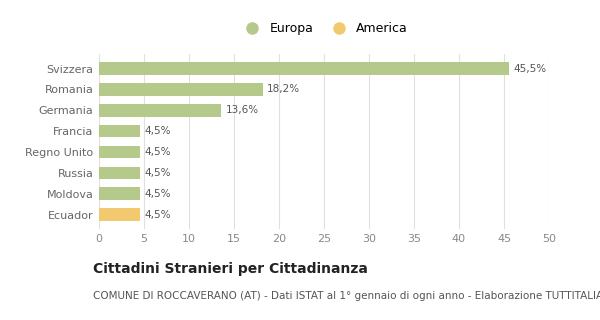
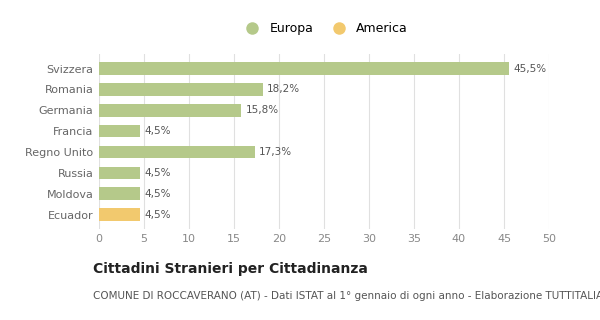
Germania: 13,6% -> 15,8%
Regno Unito: 4,5% -> 17,3%
